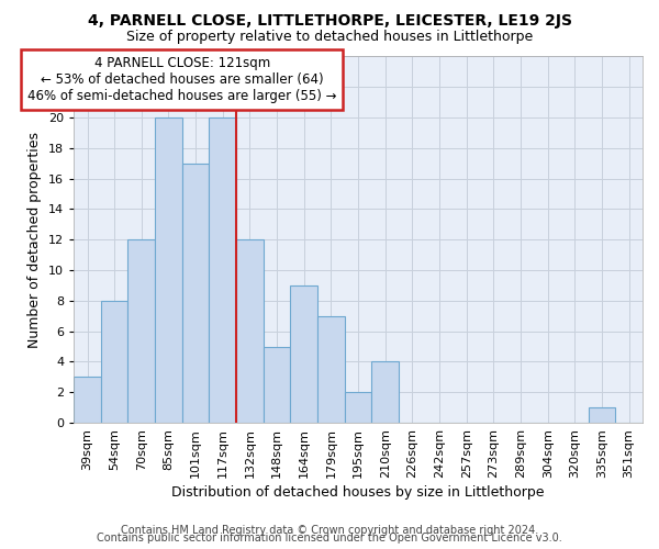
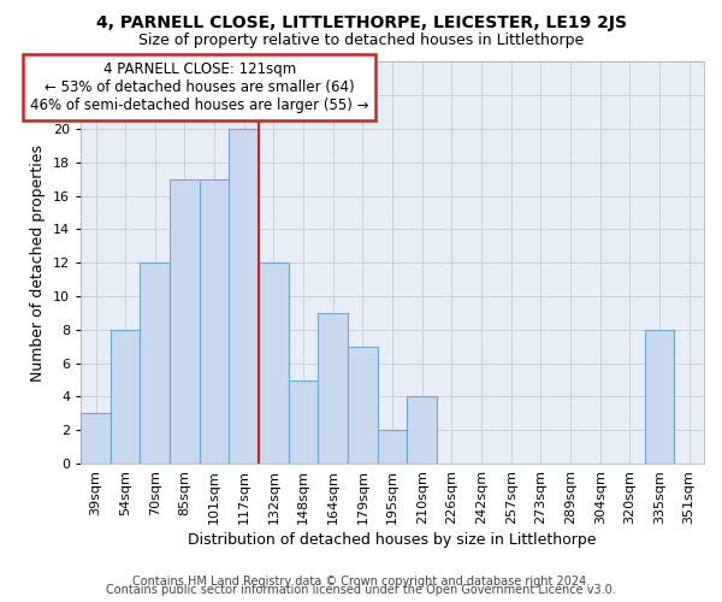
85sqm: 20 -> 17
335sqm: 1 -> 8
